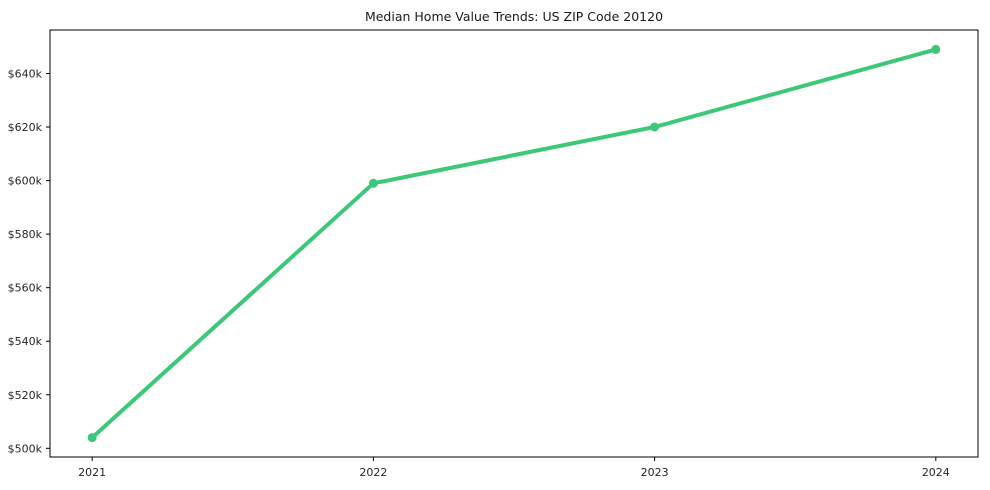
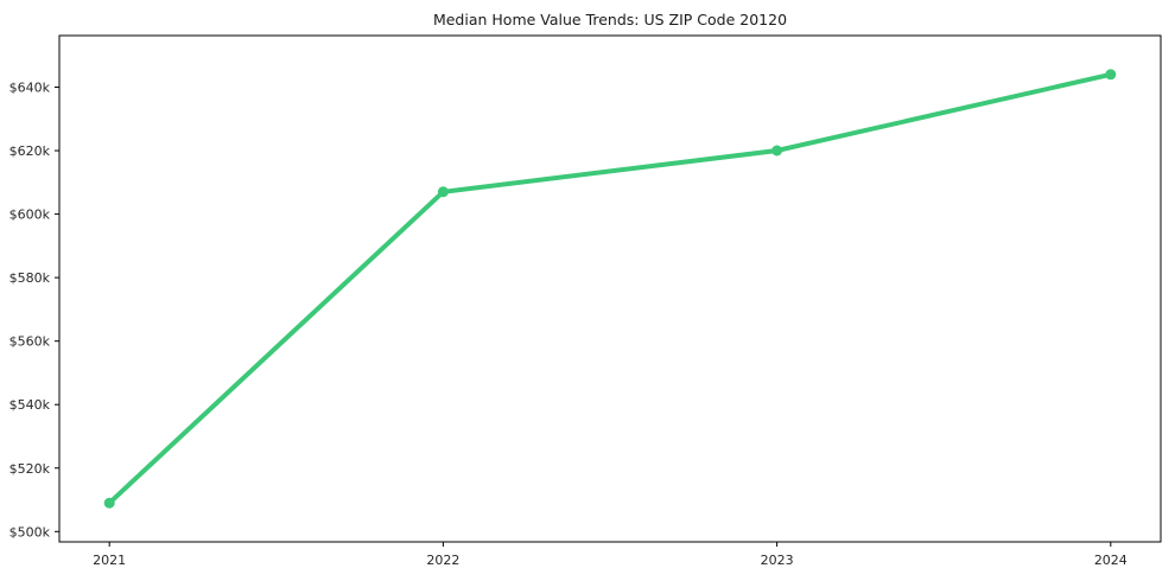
2021: $504k -> $509k
2022: $599k -> $607k
2024: $649k -> $644k
